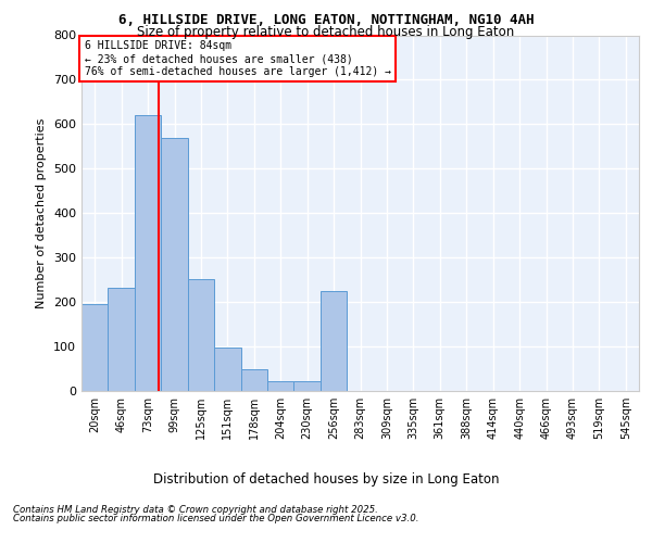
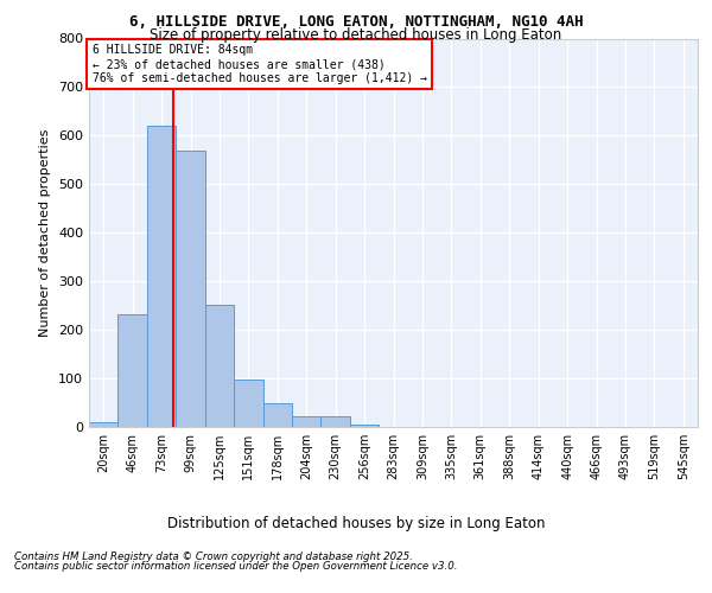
20sqm: 195 -> 10
256sqm: 225 -> 5
